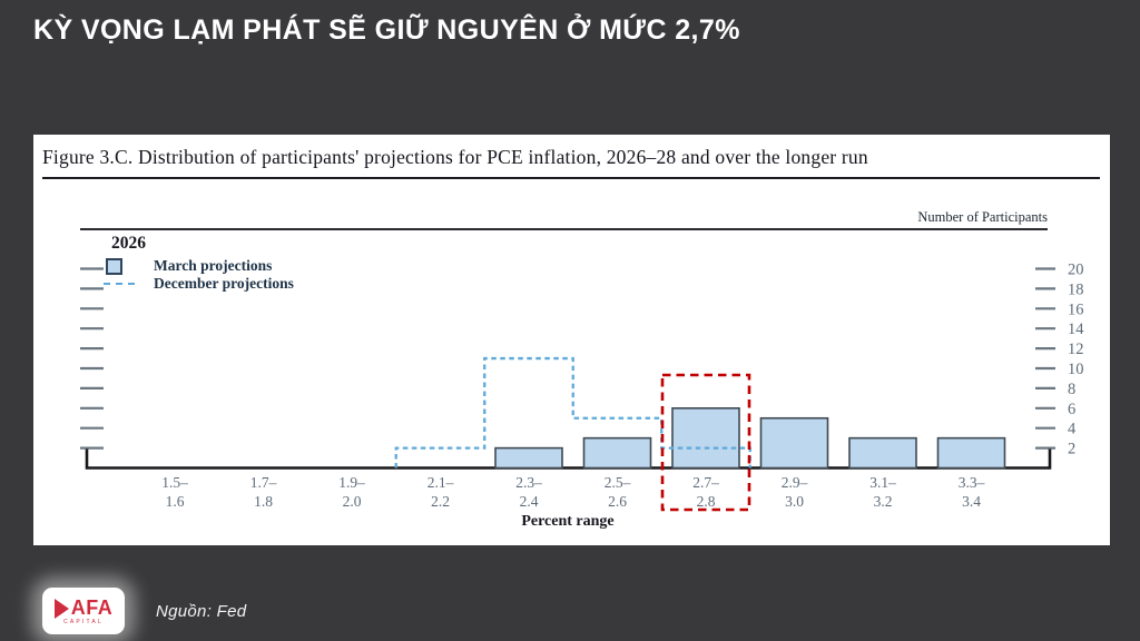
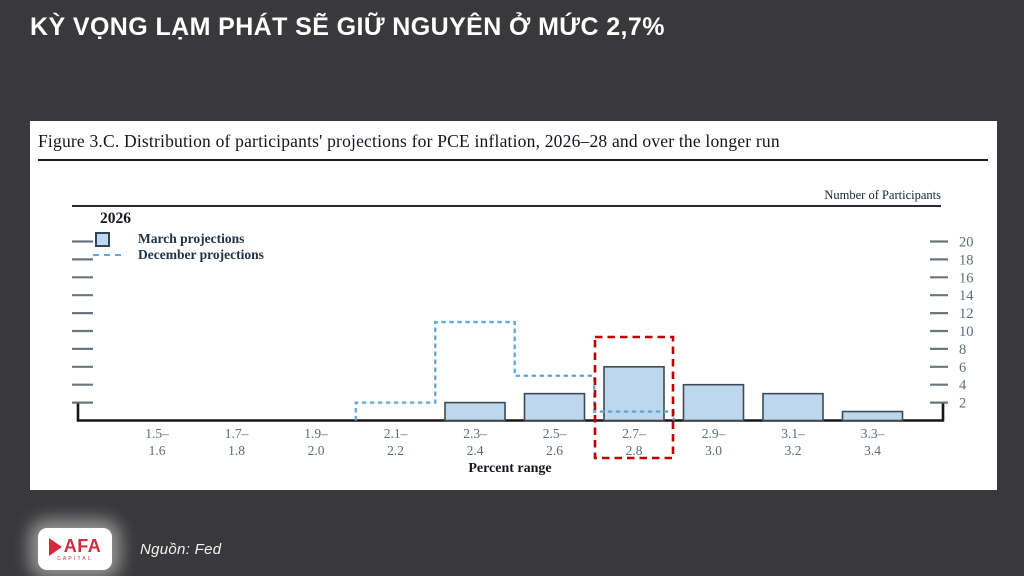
December projections/2.7–2.8: 2 -> 1
March projections/2.9–3.0: 5 -> 4
March projections/3.3–3.4: 3 -> 1
